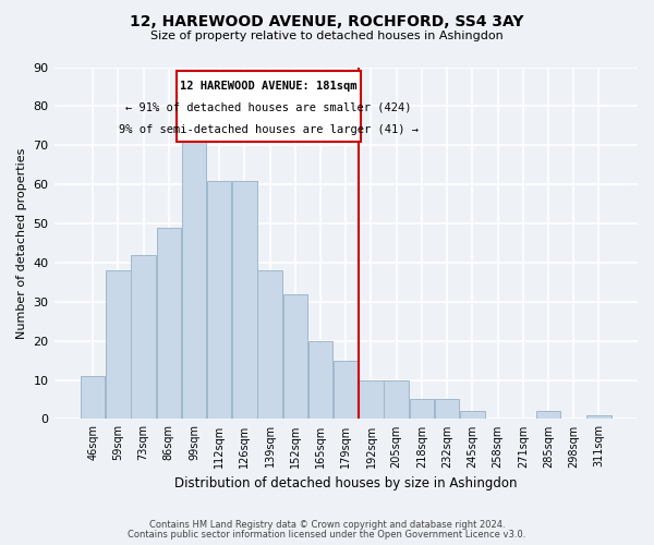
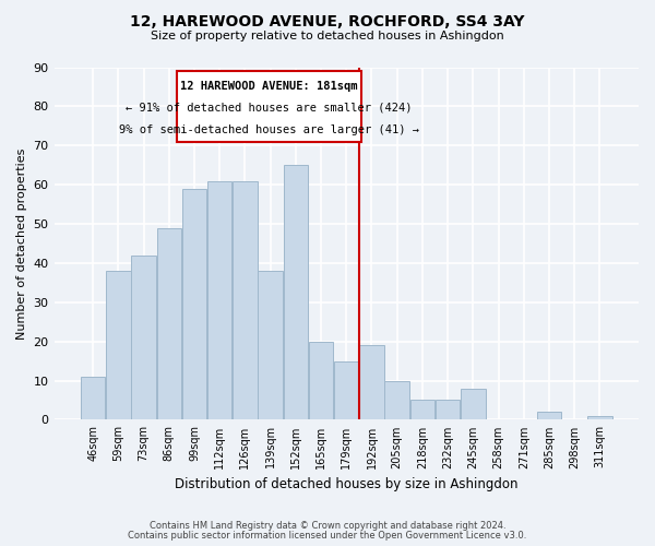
99sqm: 71 -> 59
152sqm: 32 -> 65
192sqm: 10 -> 19
245sqm: 2 -> 8
